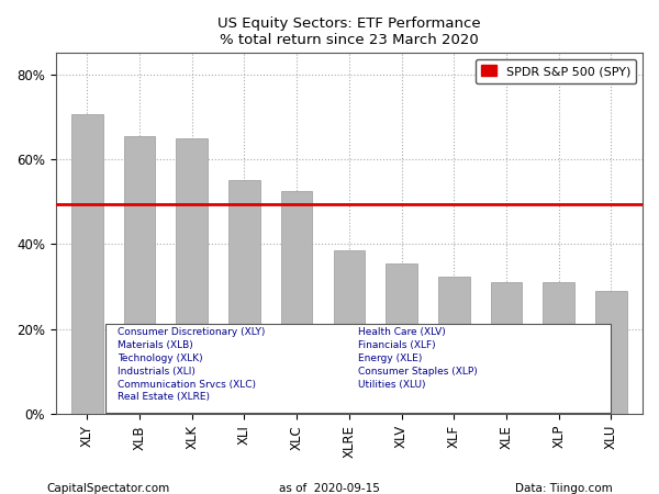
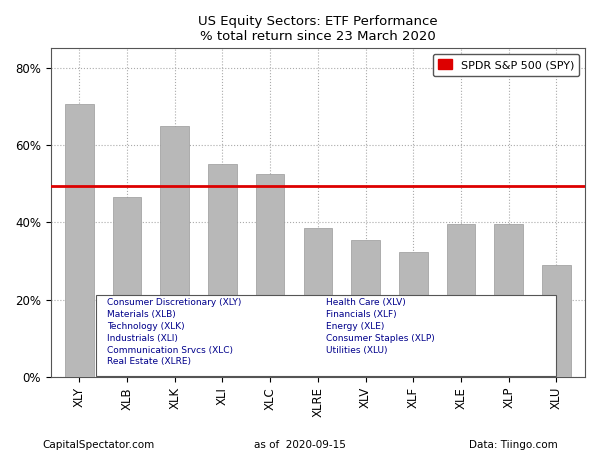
XLB: 65.5% -> 46.5%
XLE: 31.0% -> 39.5%
XLP: 31.0% -> 39.5%
